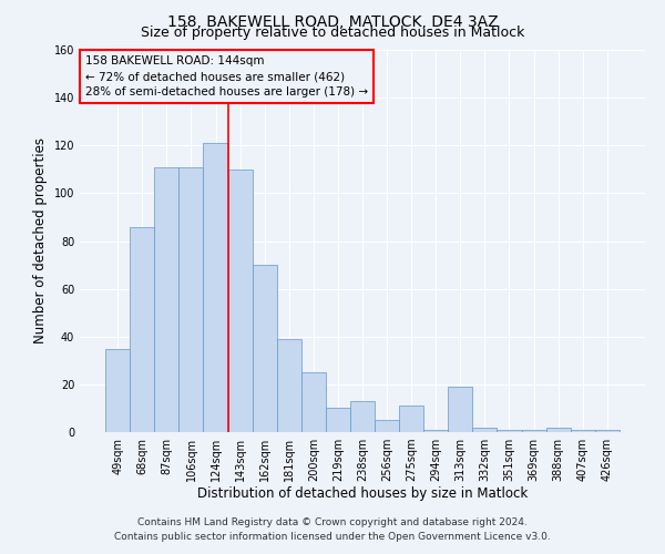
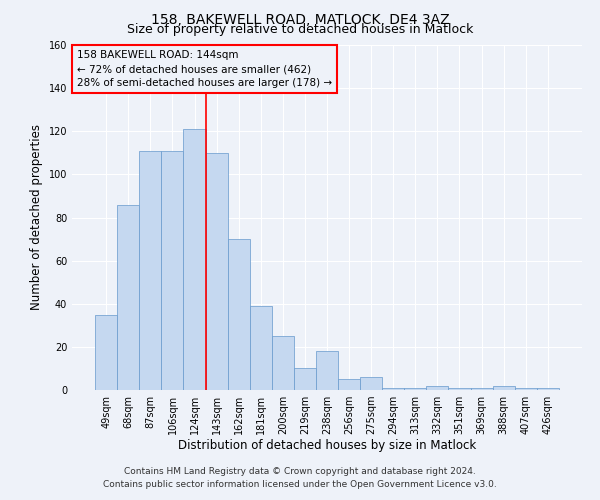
238sqm: 13 -> 18
275sqm: 11 -> 6
313sqm: 19 -> 1
